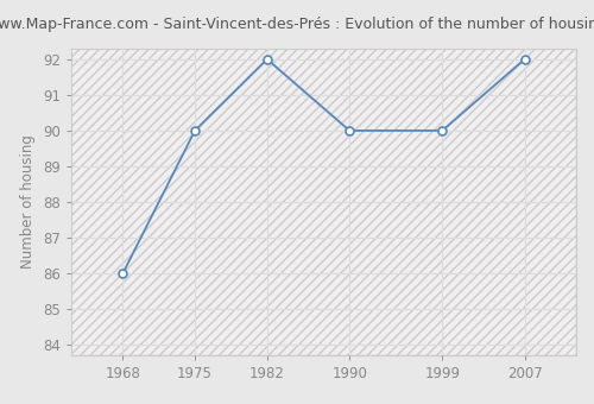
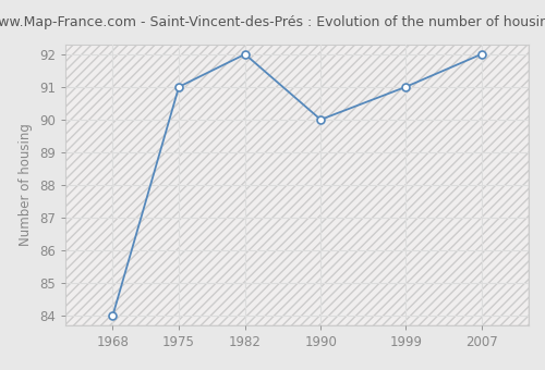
1968: 86 -> 84
1975: 90 -> 91
1999: 90 -> 91
